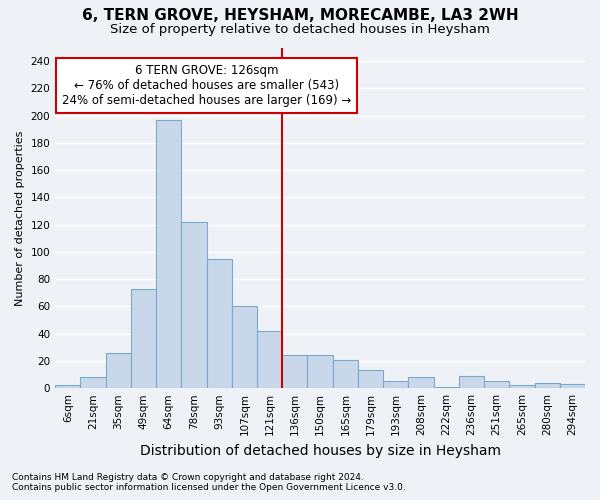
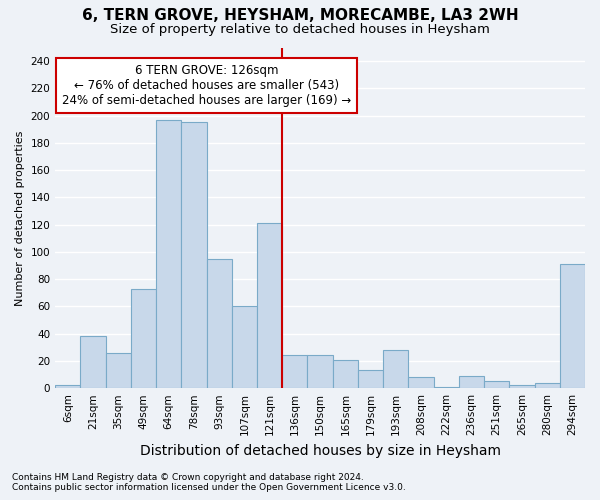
21sqm: 8 -> 38
78sqm: 122 -> 195
121sqm: 42 -> 121
193sqm: 5 -> 28
294sqm: 3 -> 91
